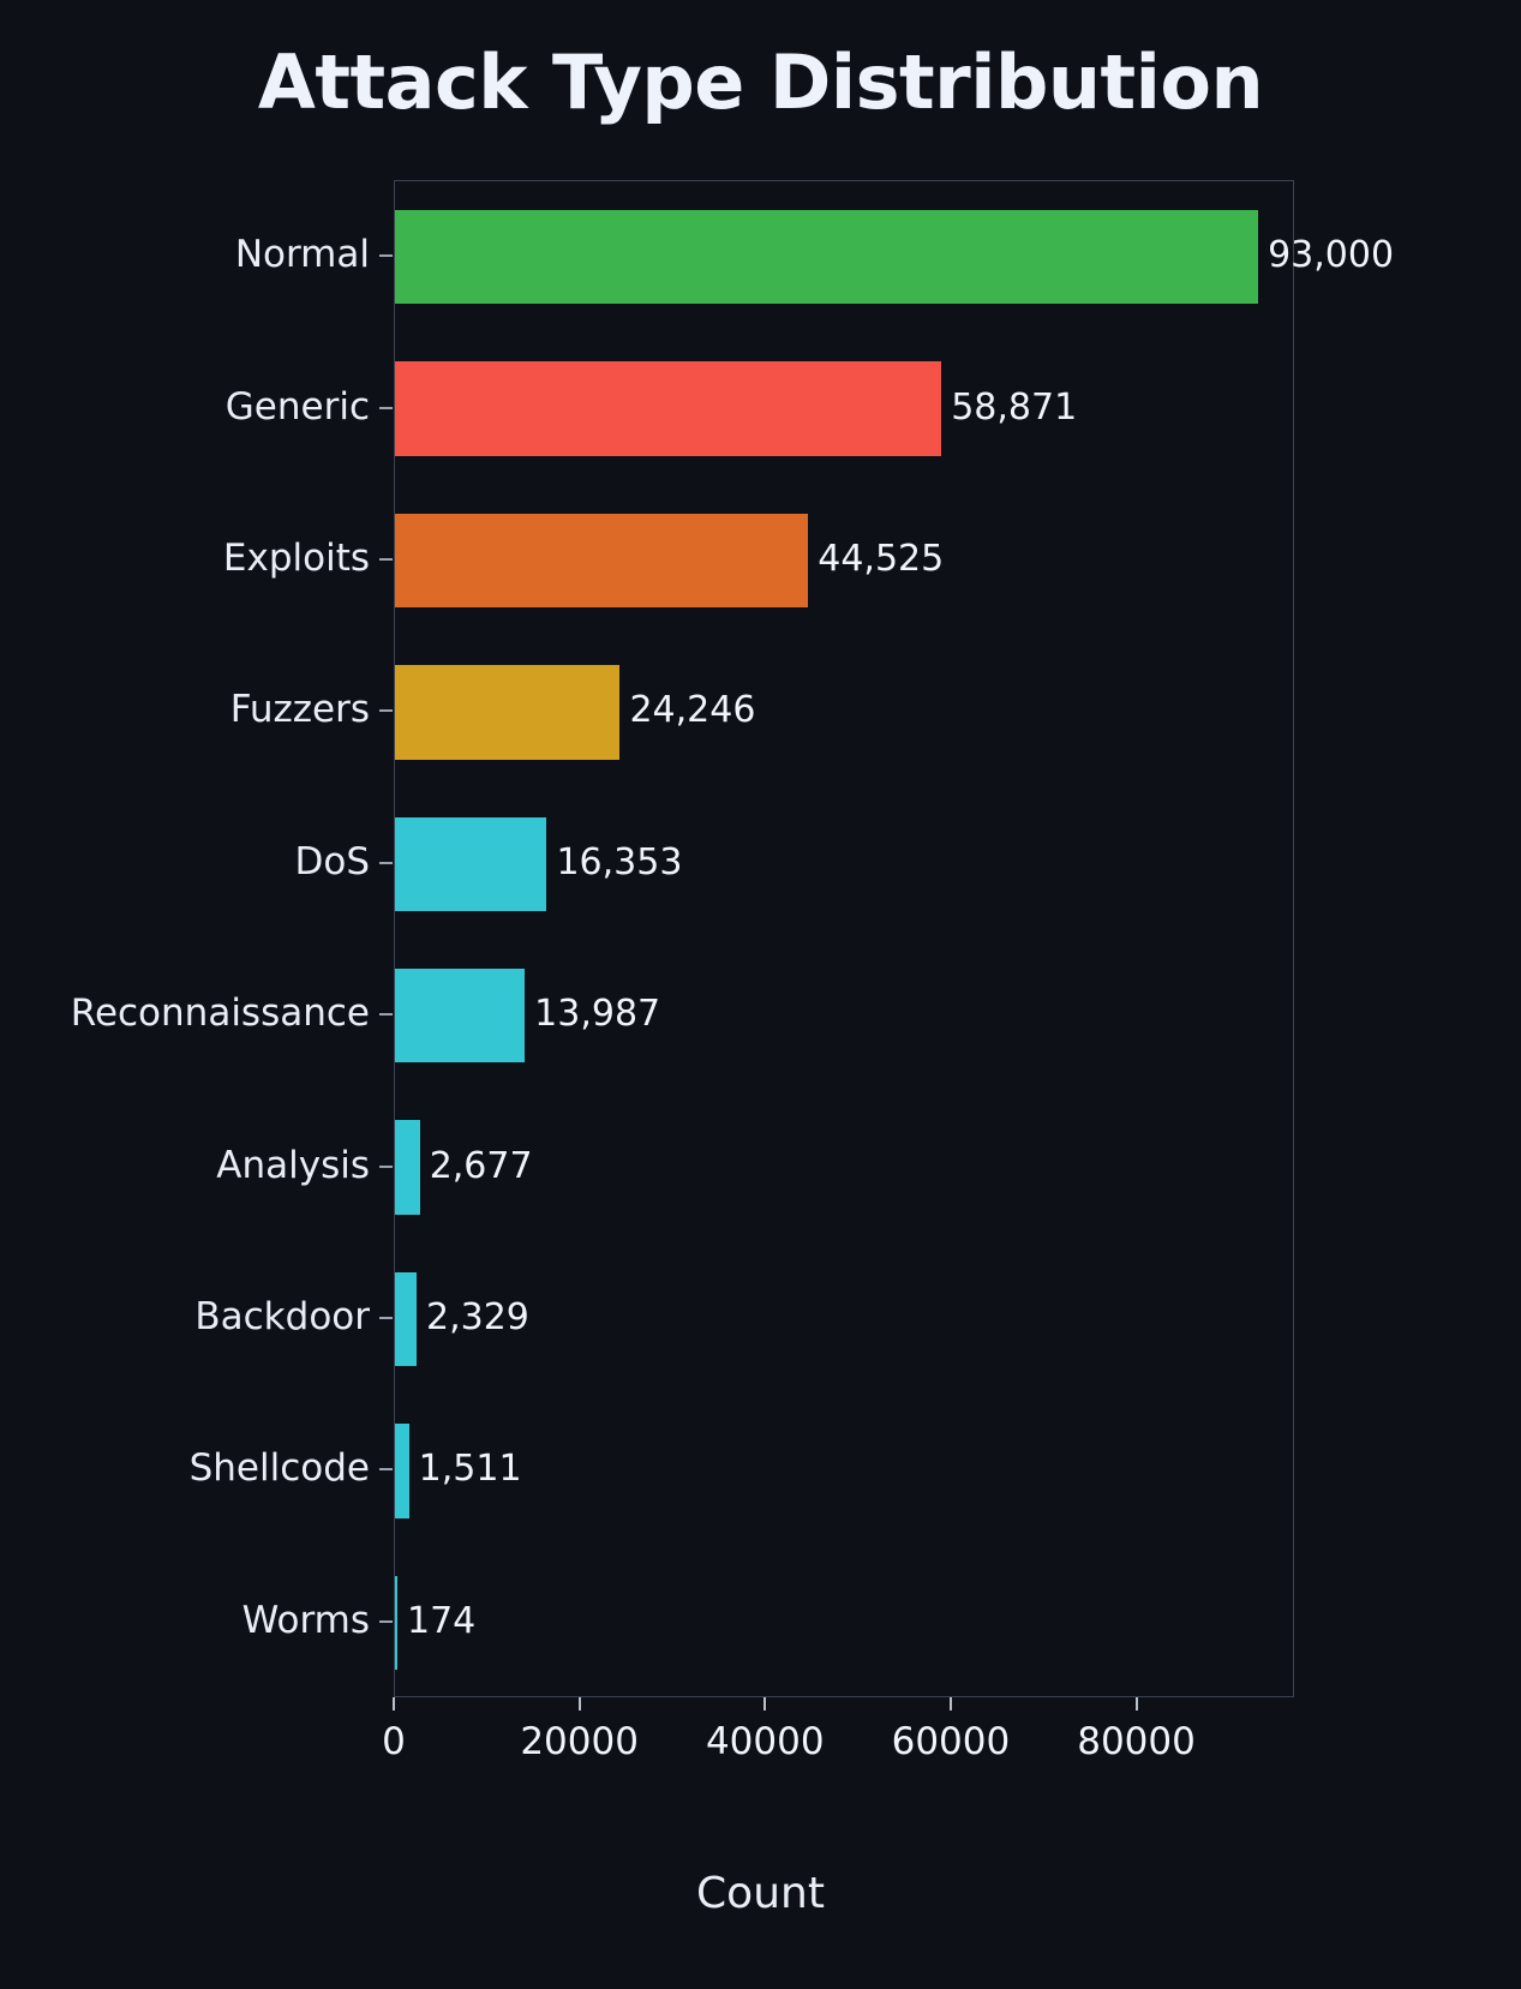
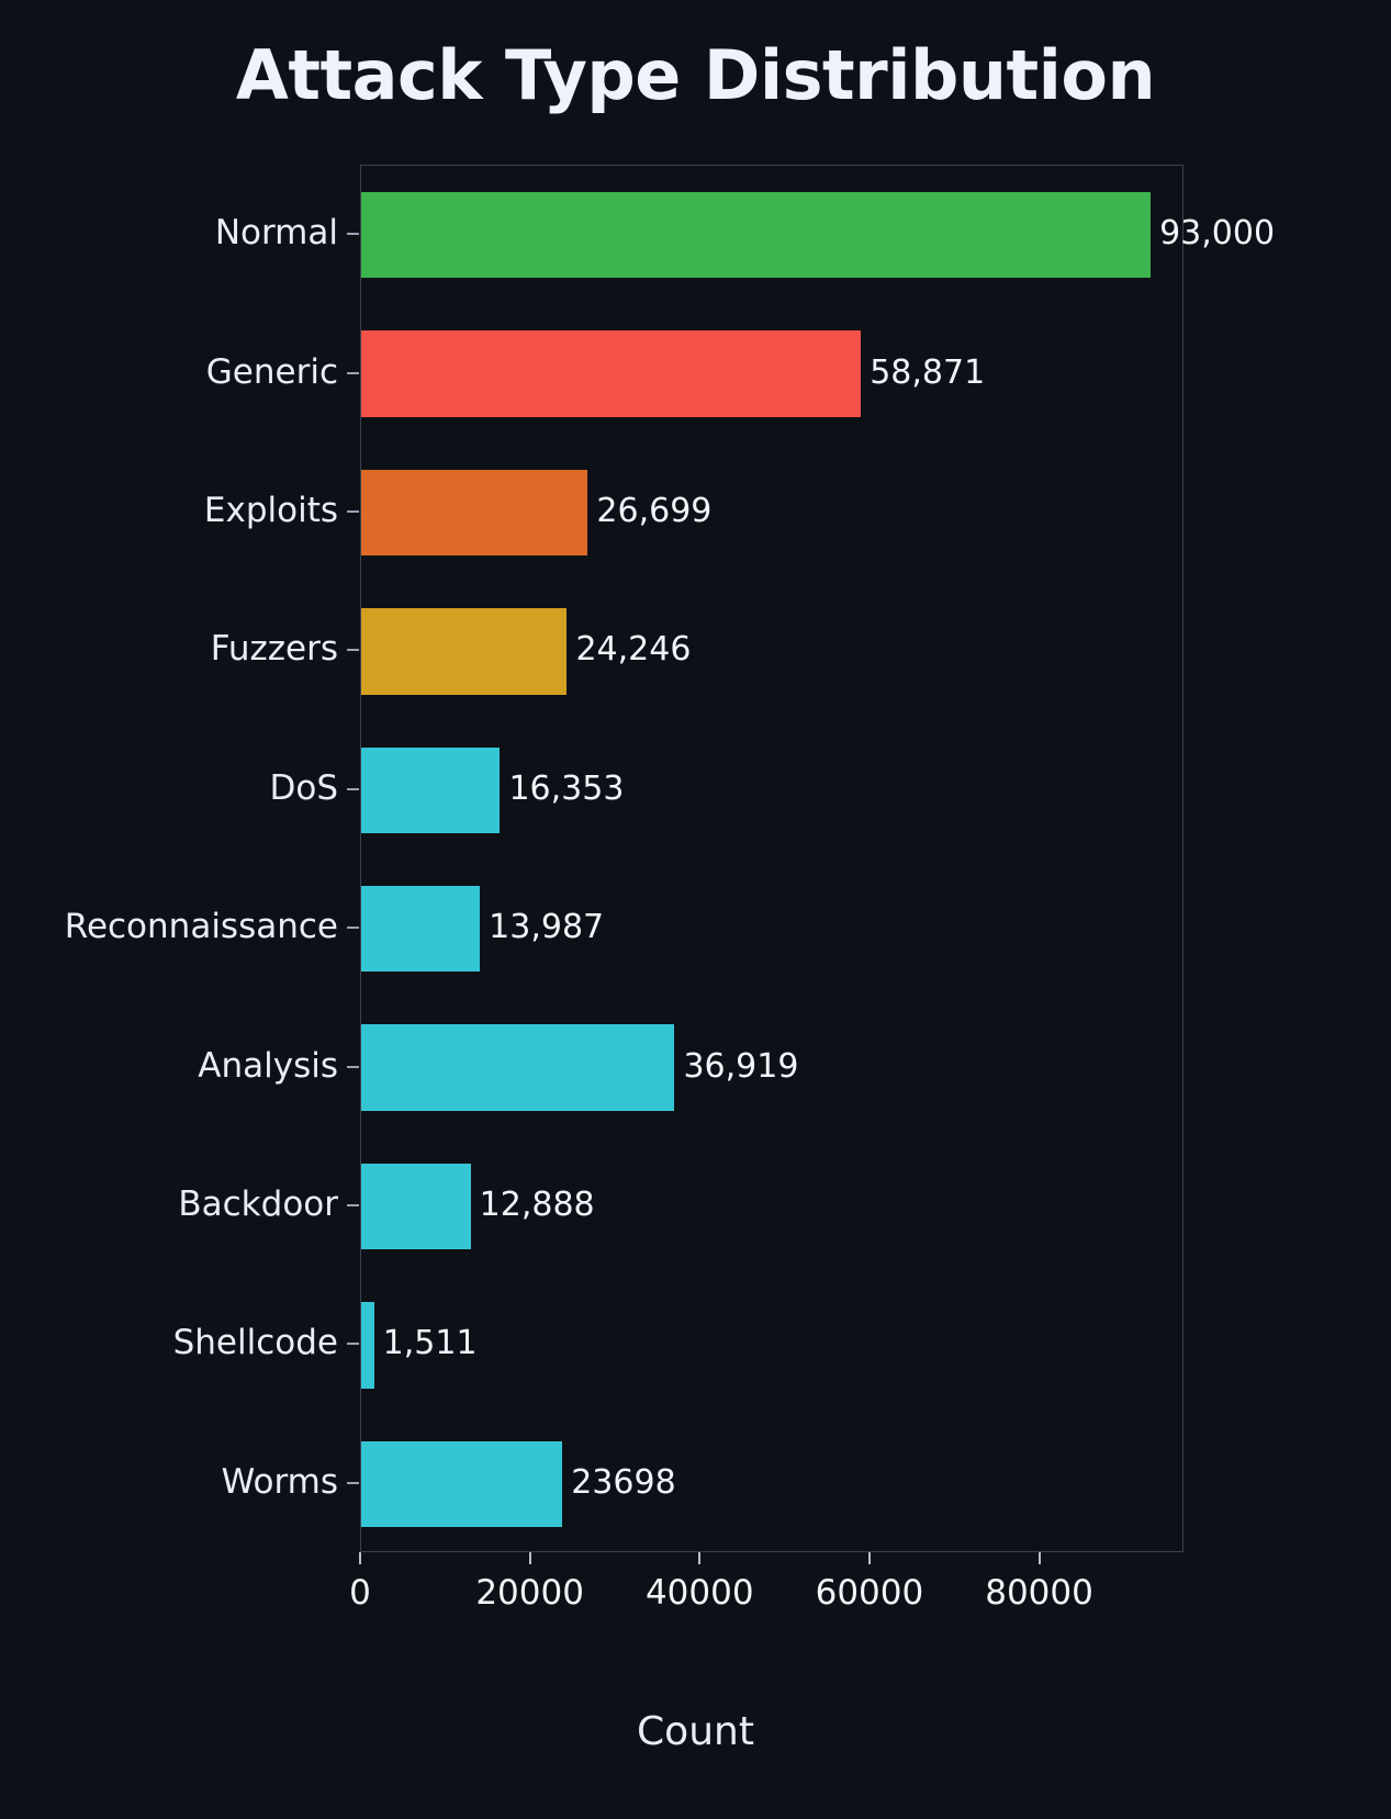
Exploits: 44,525 -> 26,699
Analysis: 2,677 -> 36,919
Backdoor: 2,329 -> 12,888
Worms: 174 -> 23698
